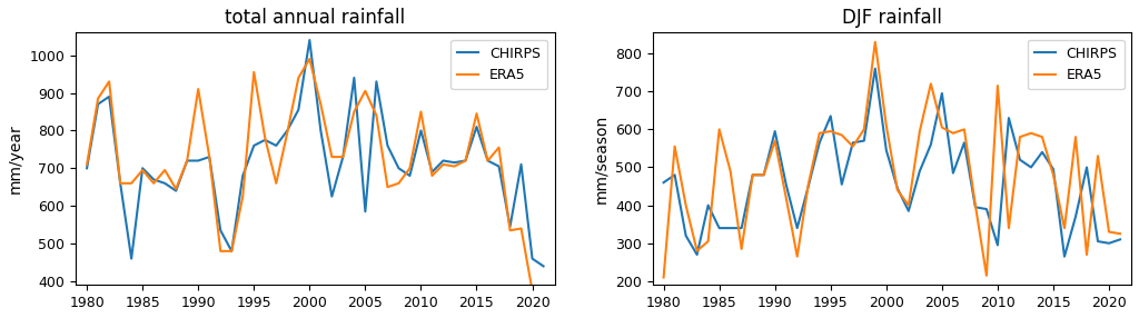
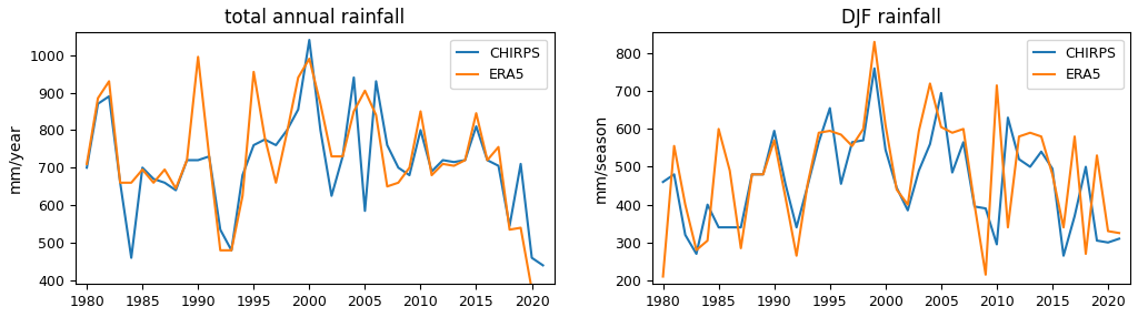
total annual rainfall/ERA5/1990: 910 -> 995
DJF rainfall/CHIRPS/1995: 635 -> 655
